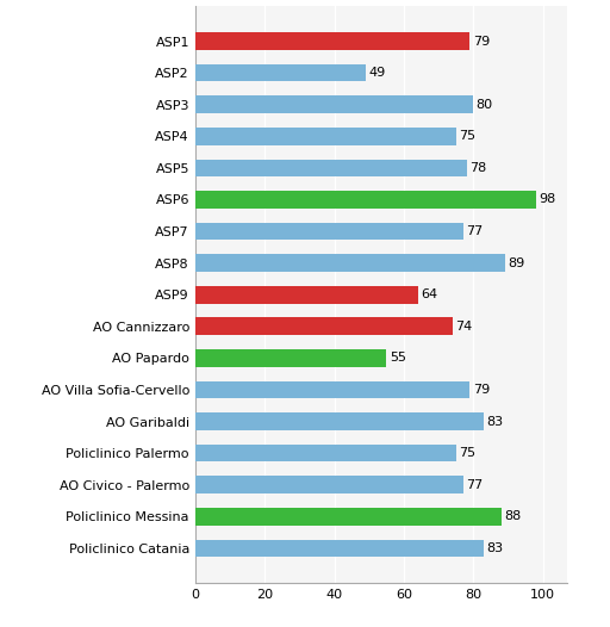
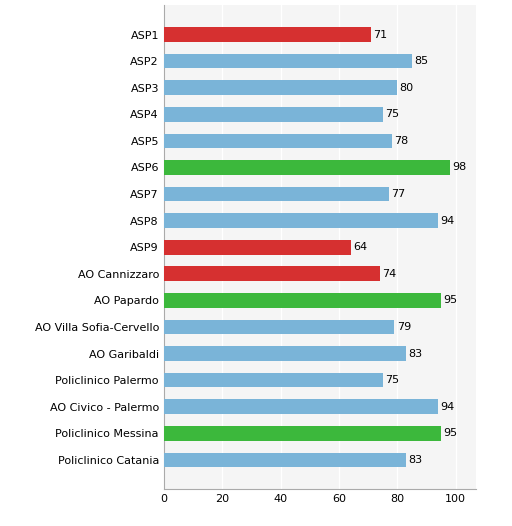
ASP1: 79 -> 71
ASP2: 49 -> 85
ASP8: 89 -> 94
AO Papardo: 55 -> 95
AO Civico - Palermo: 77 -> 94
Policlinico Messina: 88 -> 95
